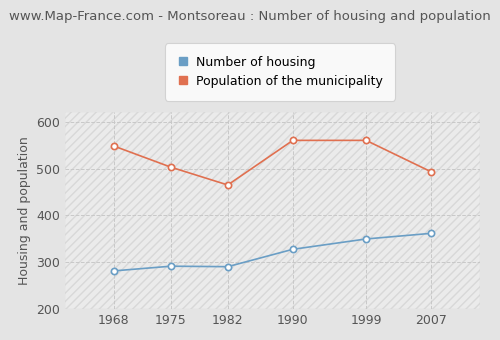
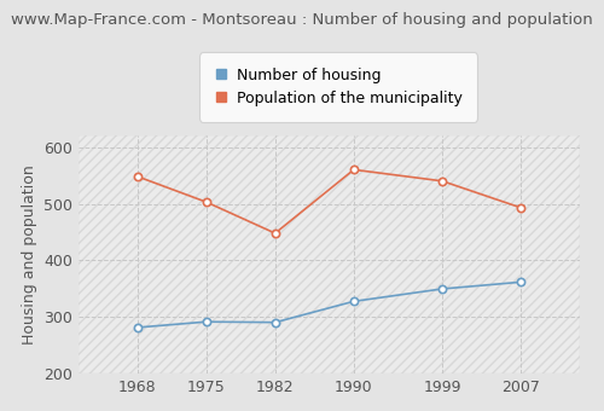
Population of the municipality/1982: 465 -> 448
Population of the municipality/1999: 560 -> 540
